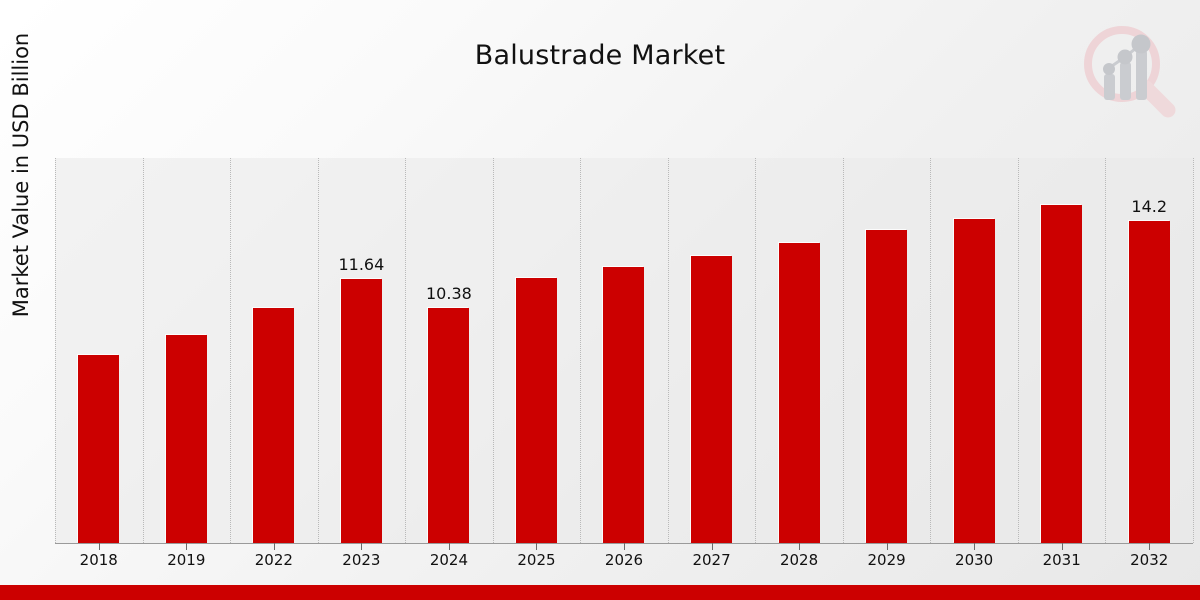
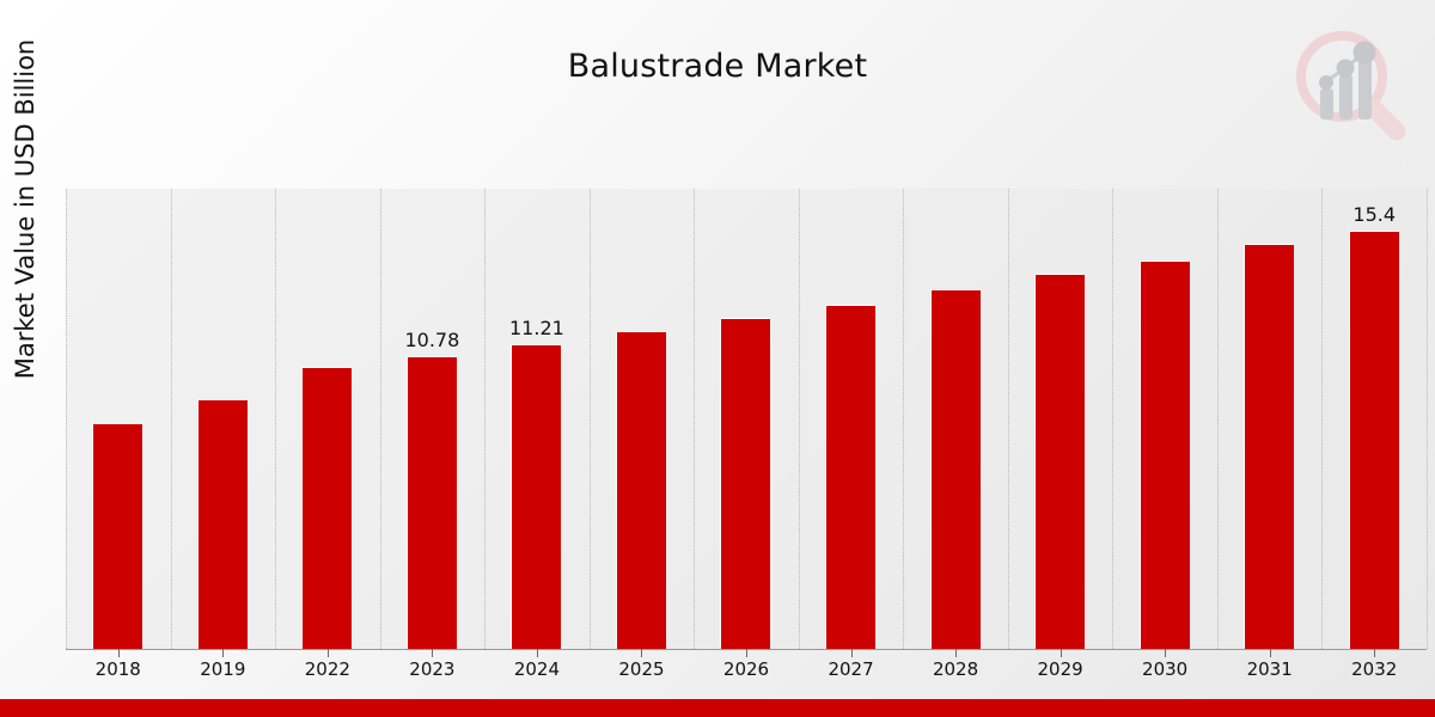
2023: 11.64 -> 10.78
2024: 10.38 -> 11.21
2032: 14.2 -> 15.4
